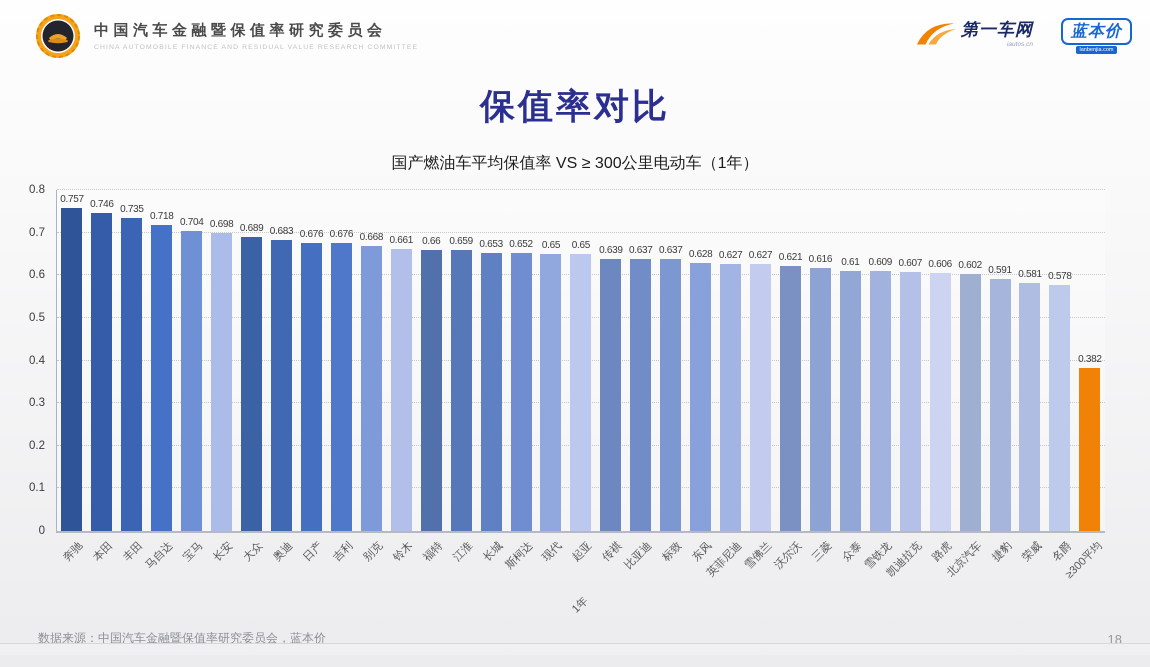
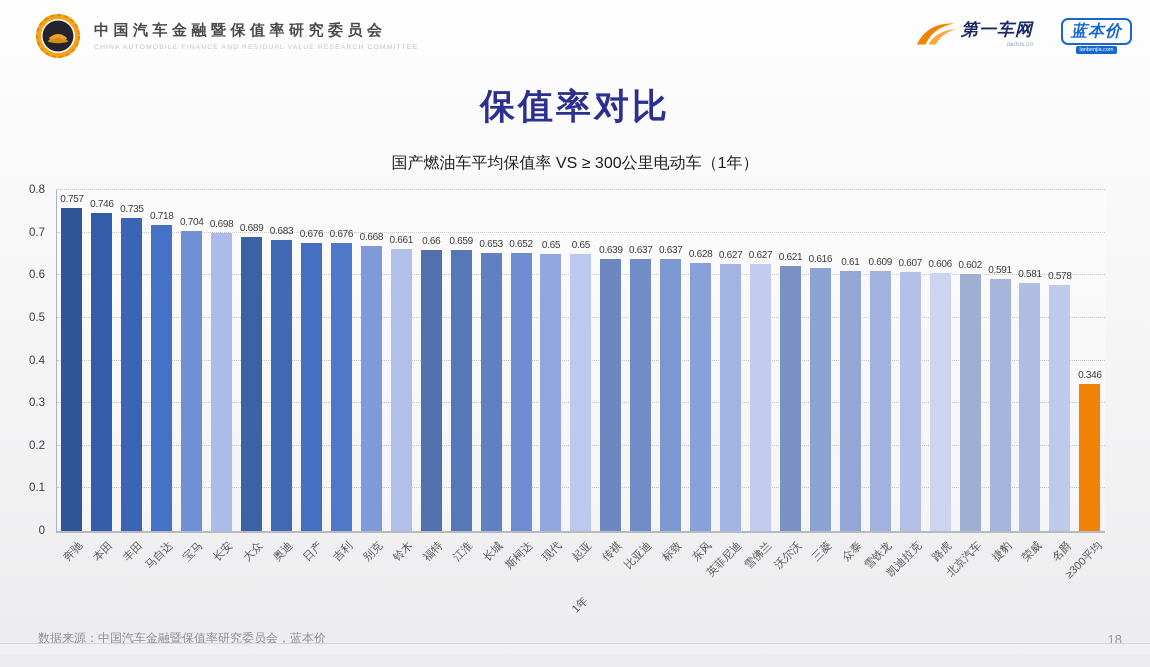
≥300平均: 0.382 -> 0.346
